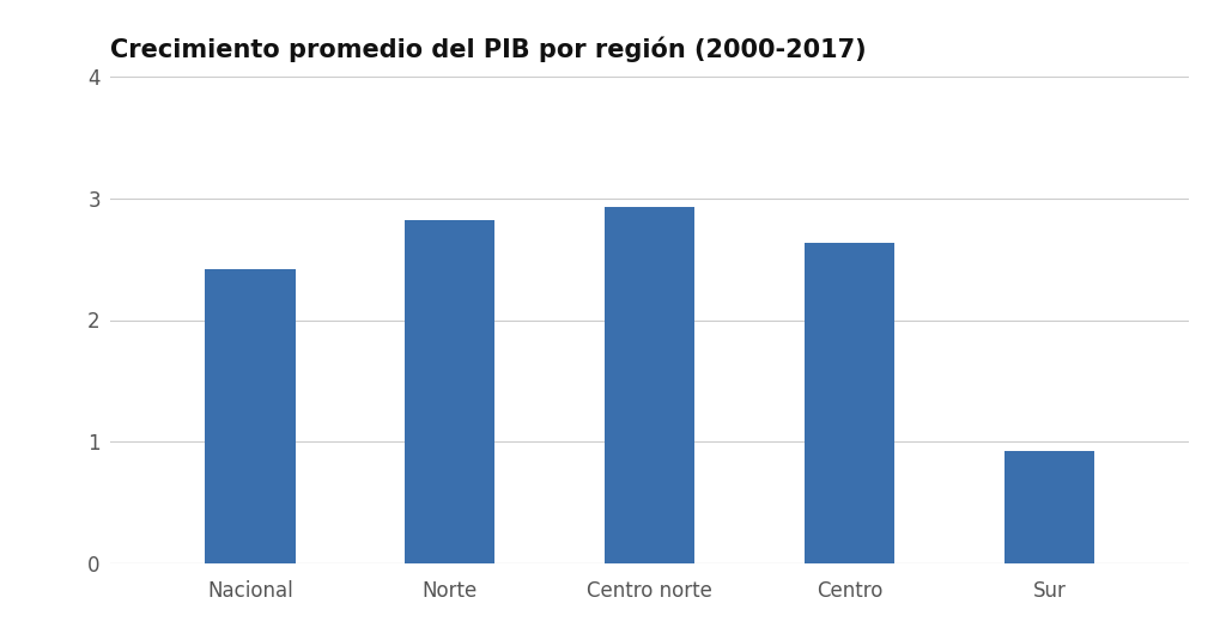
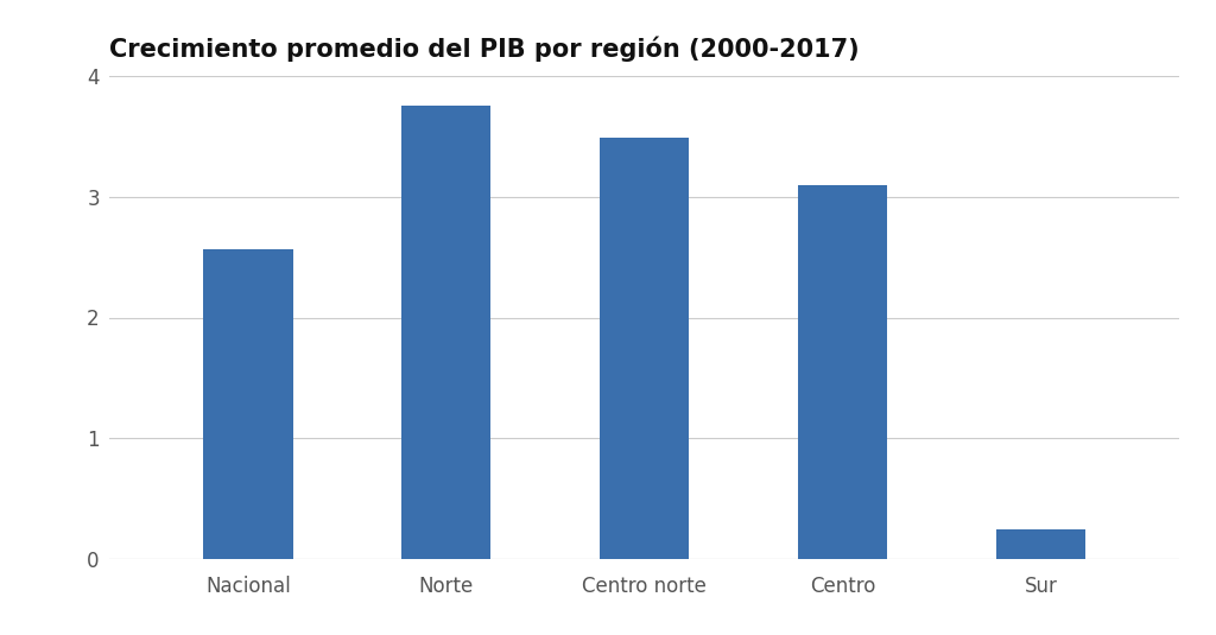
Nacional: 2.42 -> 2.57
Norte: 2.82 -> 3.76
Centro norte: 2.93 -> 3.49
Centro: 2.63 -> 3.10
Sur: 0.92 -> 0.24
